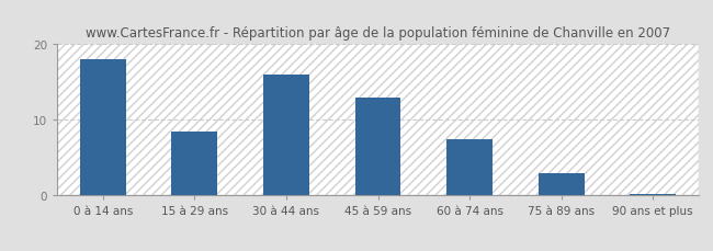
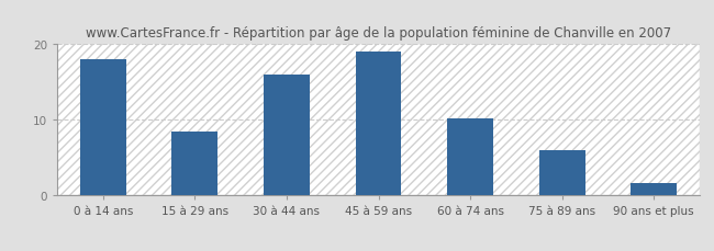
45 à 59 ans: 13.0 -> 19.0
60 à 74 ans: 7.5 -> 10.2
75 à 89 ans: 3.0 -> 6.0
90 ans et plus: 0.2 -> 1.6
